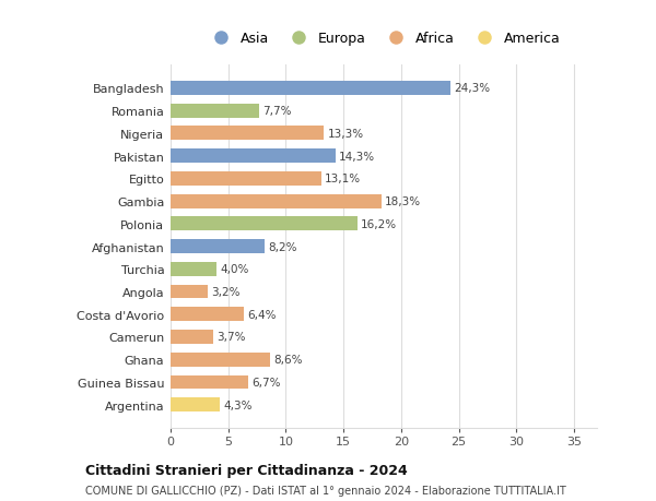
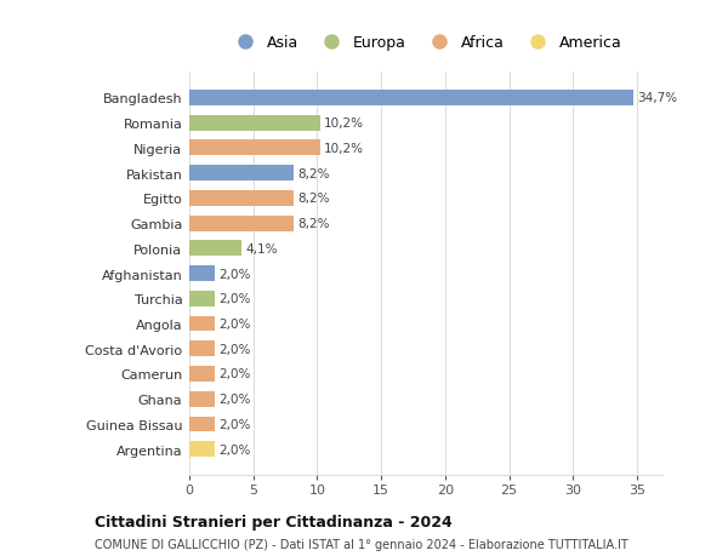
Bangladesh: 24,3% -> 34,7%
Romania: 7,7% -> 10,2%
Nigeria: 13,3% -> 10,2%
Pakistan: 14,3% -> 8,2%
Egitto: 13,1% -> 8,2%
Gambia: 18,3% -> 8,2%
Polonia: 16,2% -> 4,1%
Afghanistan: 8,2% -> 2,0%
Turchia: 4,0% -> 2,0%
Angola: 3,2% -> 2,0%
Costa d'Avorio: 6,4% -> 2,0%
Camerun: 3,7% -> 2,0%
Ghana: 8,6% -> 2,0%
Guinea Bissau: 6,7% -> 2,0%
Argentina: 4,3% -> 2,0%
